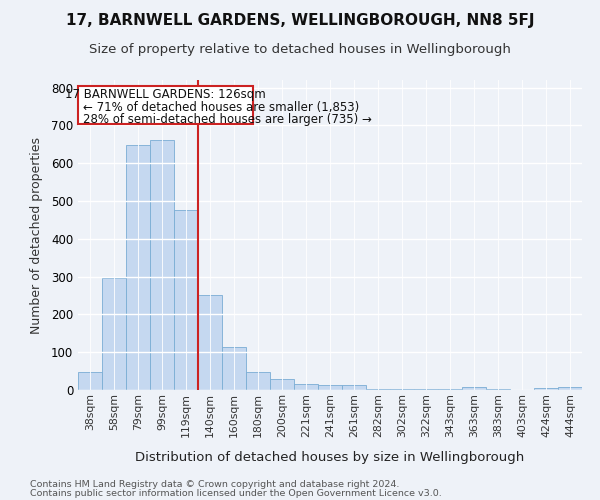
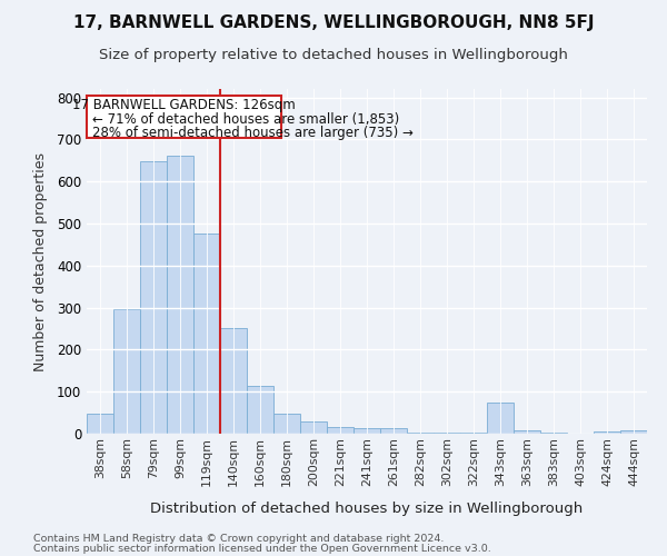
343sqm: 3 -> 75
